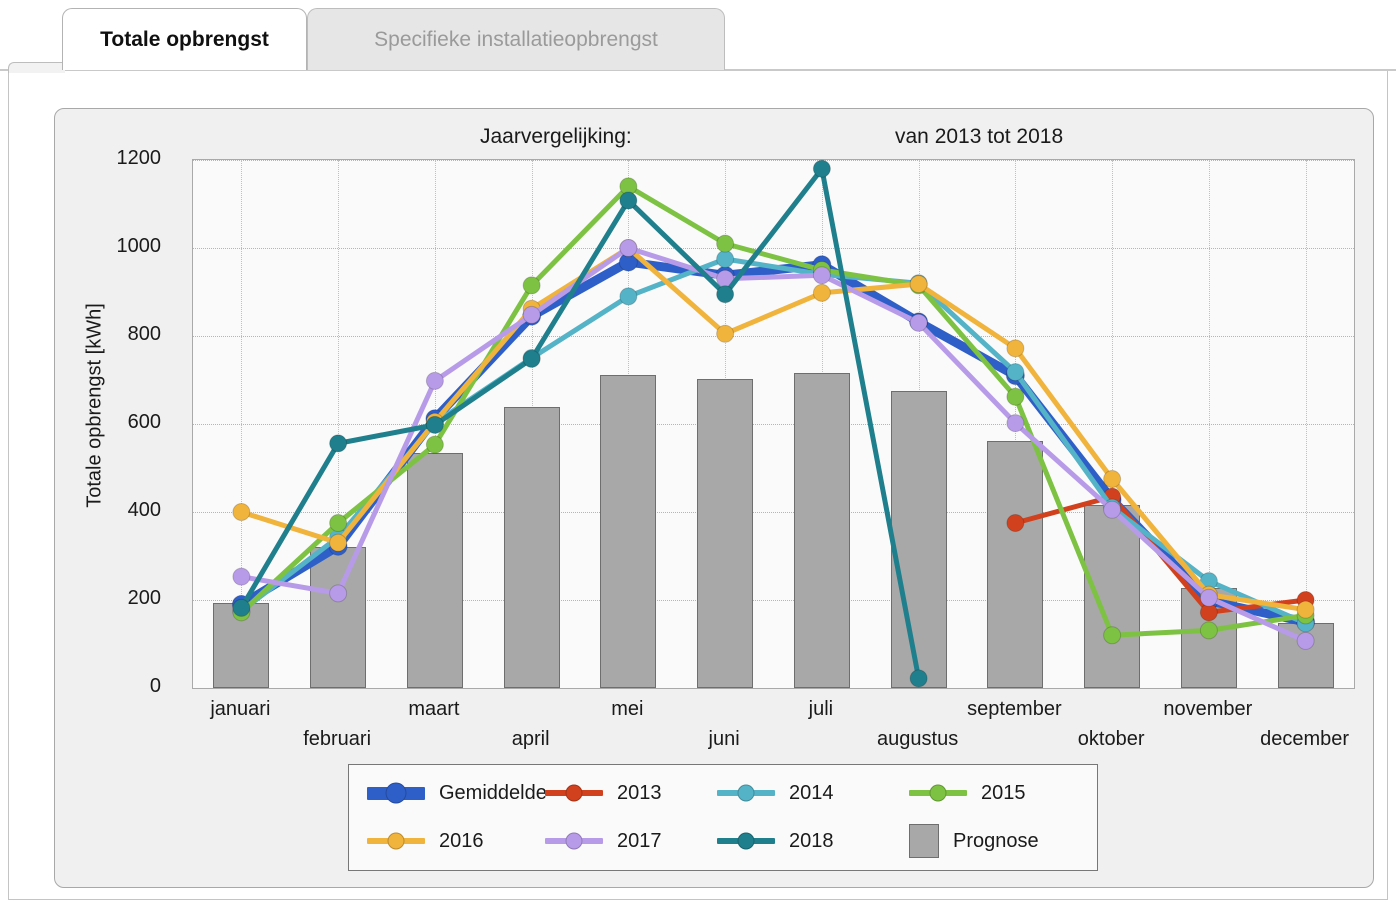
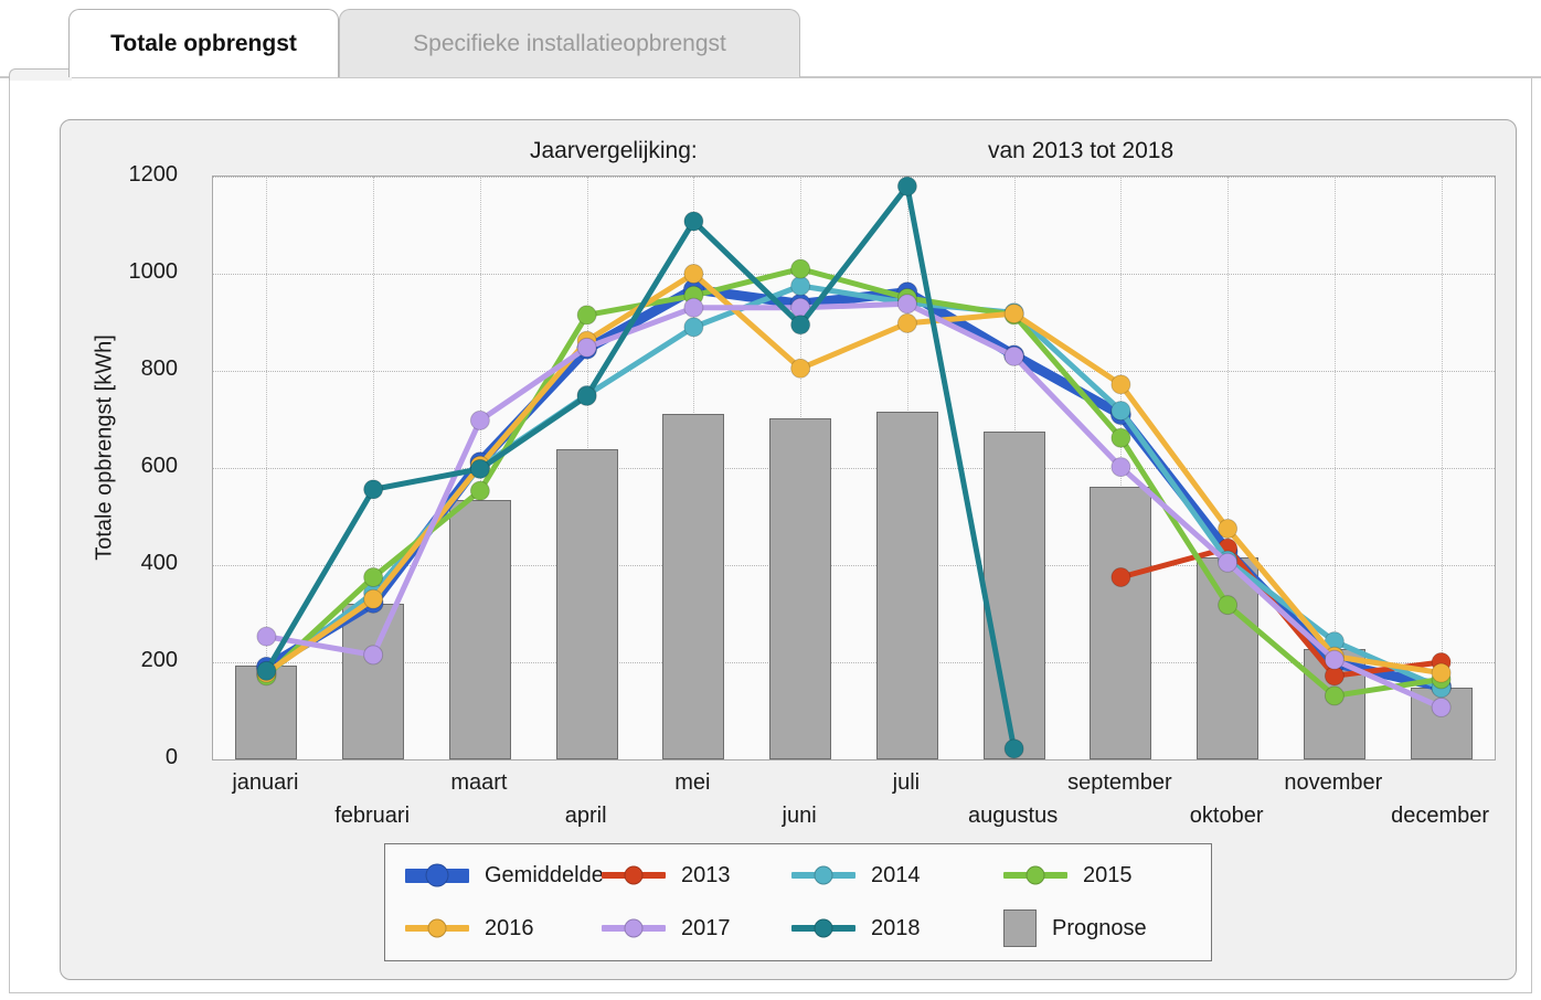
2016/januari: 400 -> 180
2015/mei: 1140 -> 960
2017/mei: 1000 -> 930
2015/oktober: 120 -> 320
